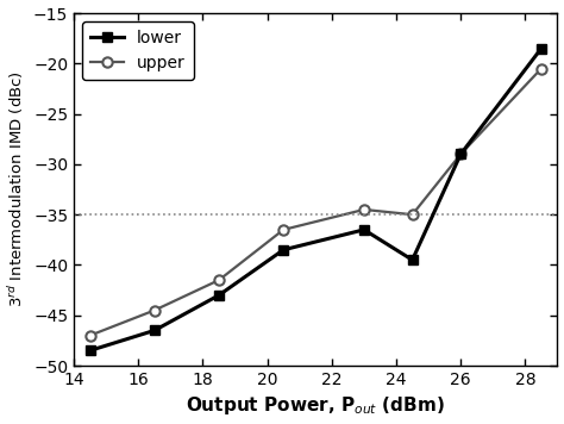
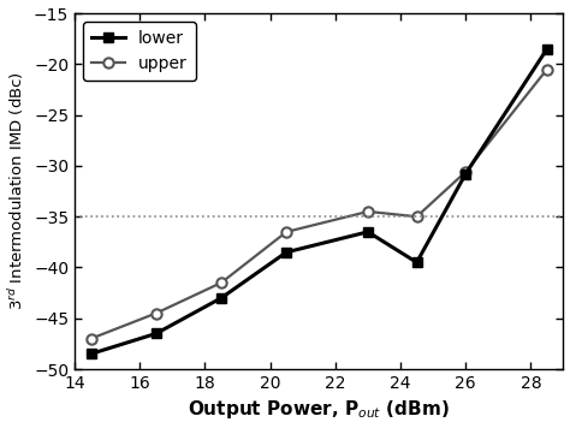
lower/26: -29.0 -> -30.8
upper/26: -29.0 -> -30.6
